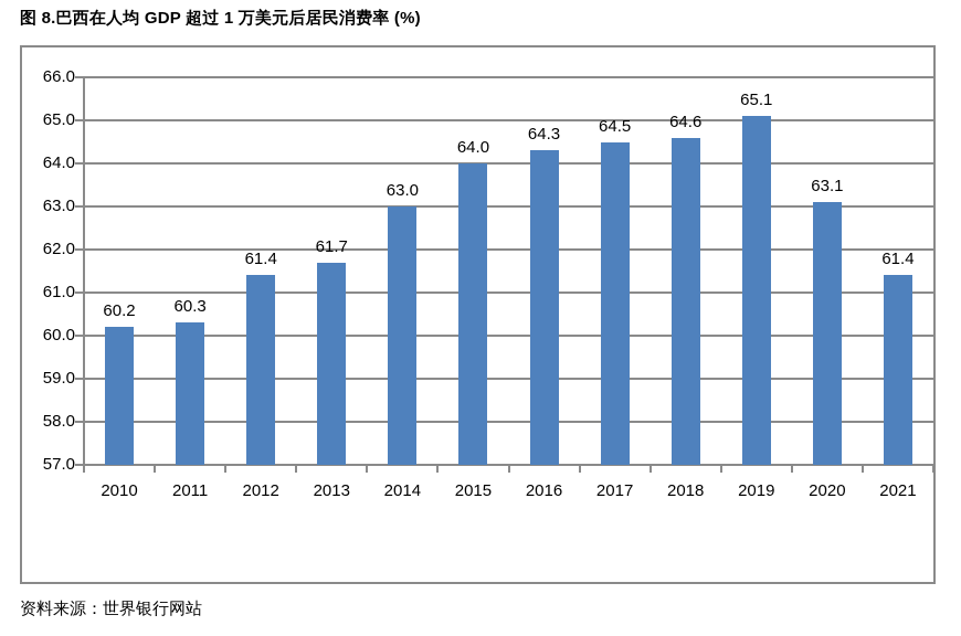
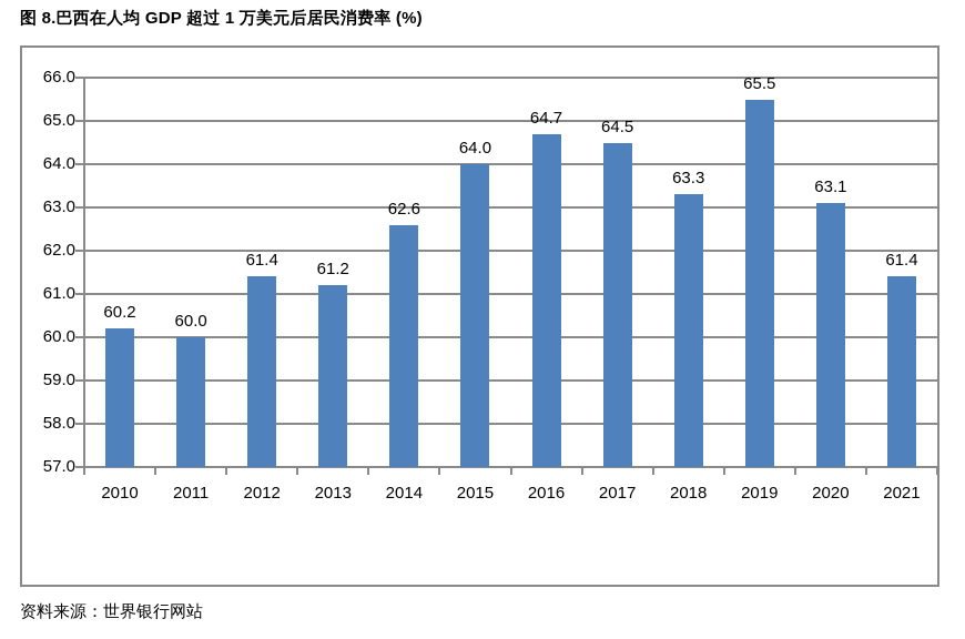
2011: 60.3 -> 60.0
2013: 61.7 -> 61.2
2014: 63.0 -> 62.6
2016: 64.3 -> 64.7
2018: 64.6 -> 63.3
2019: 65.1 -> 65.5
